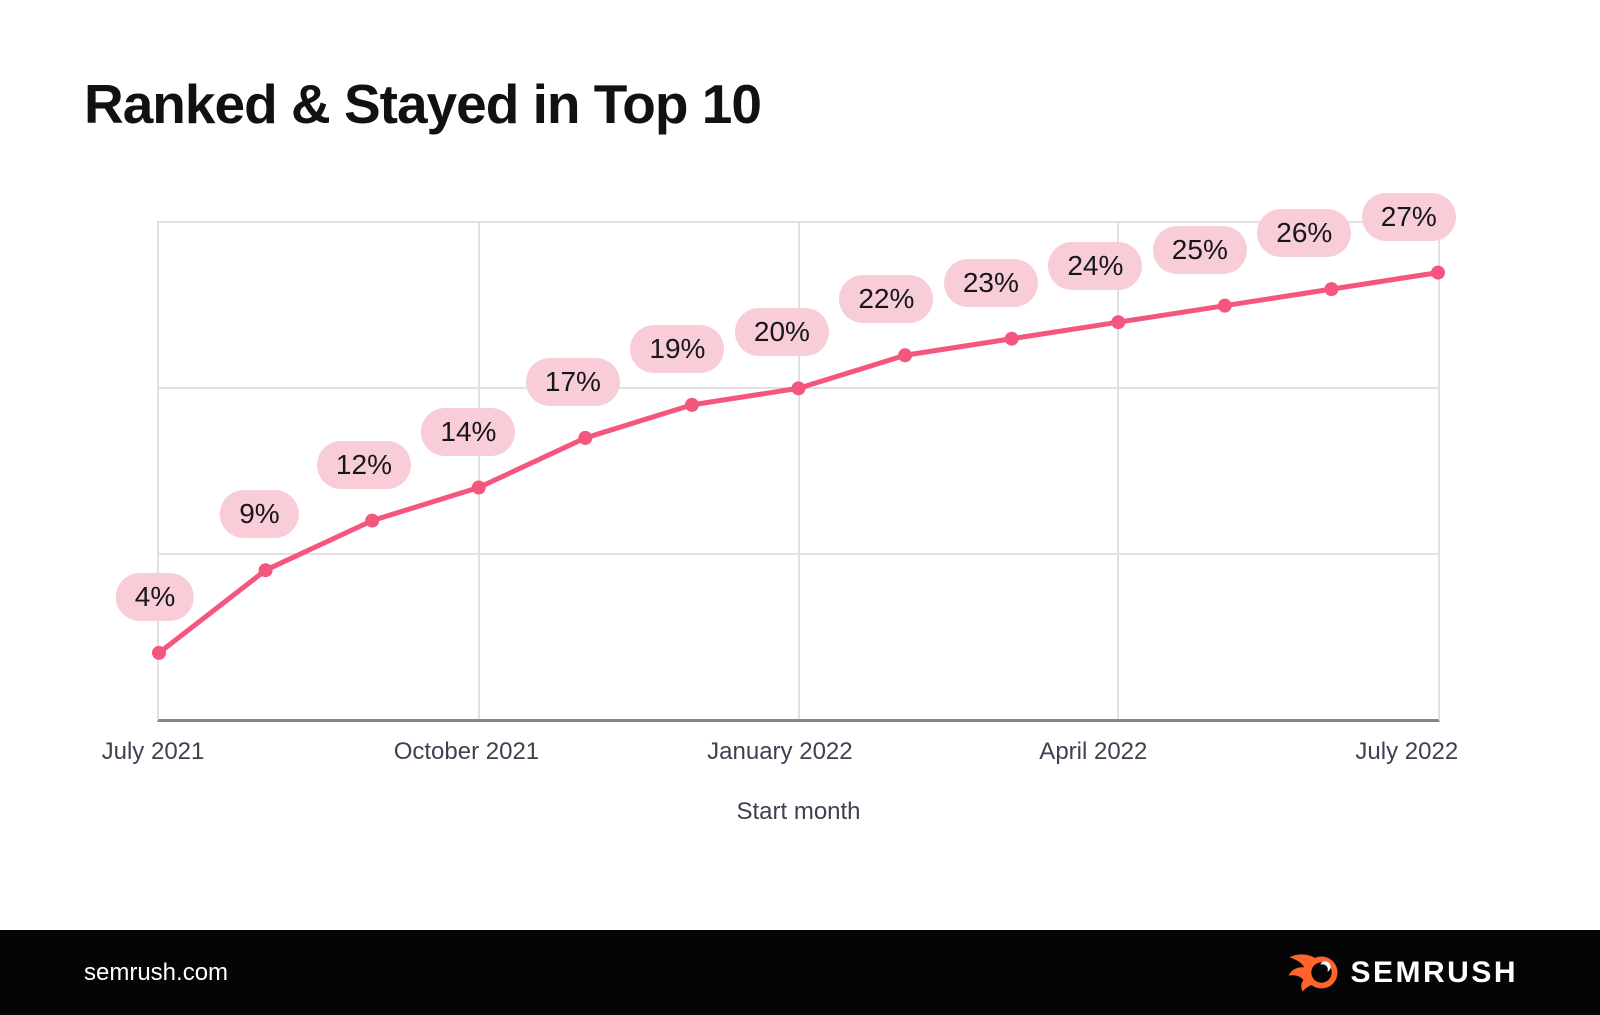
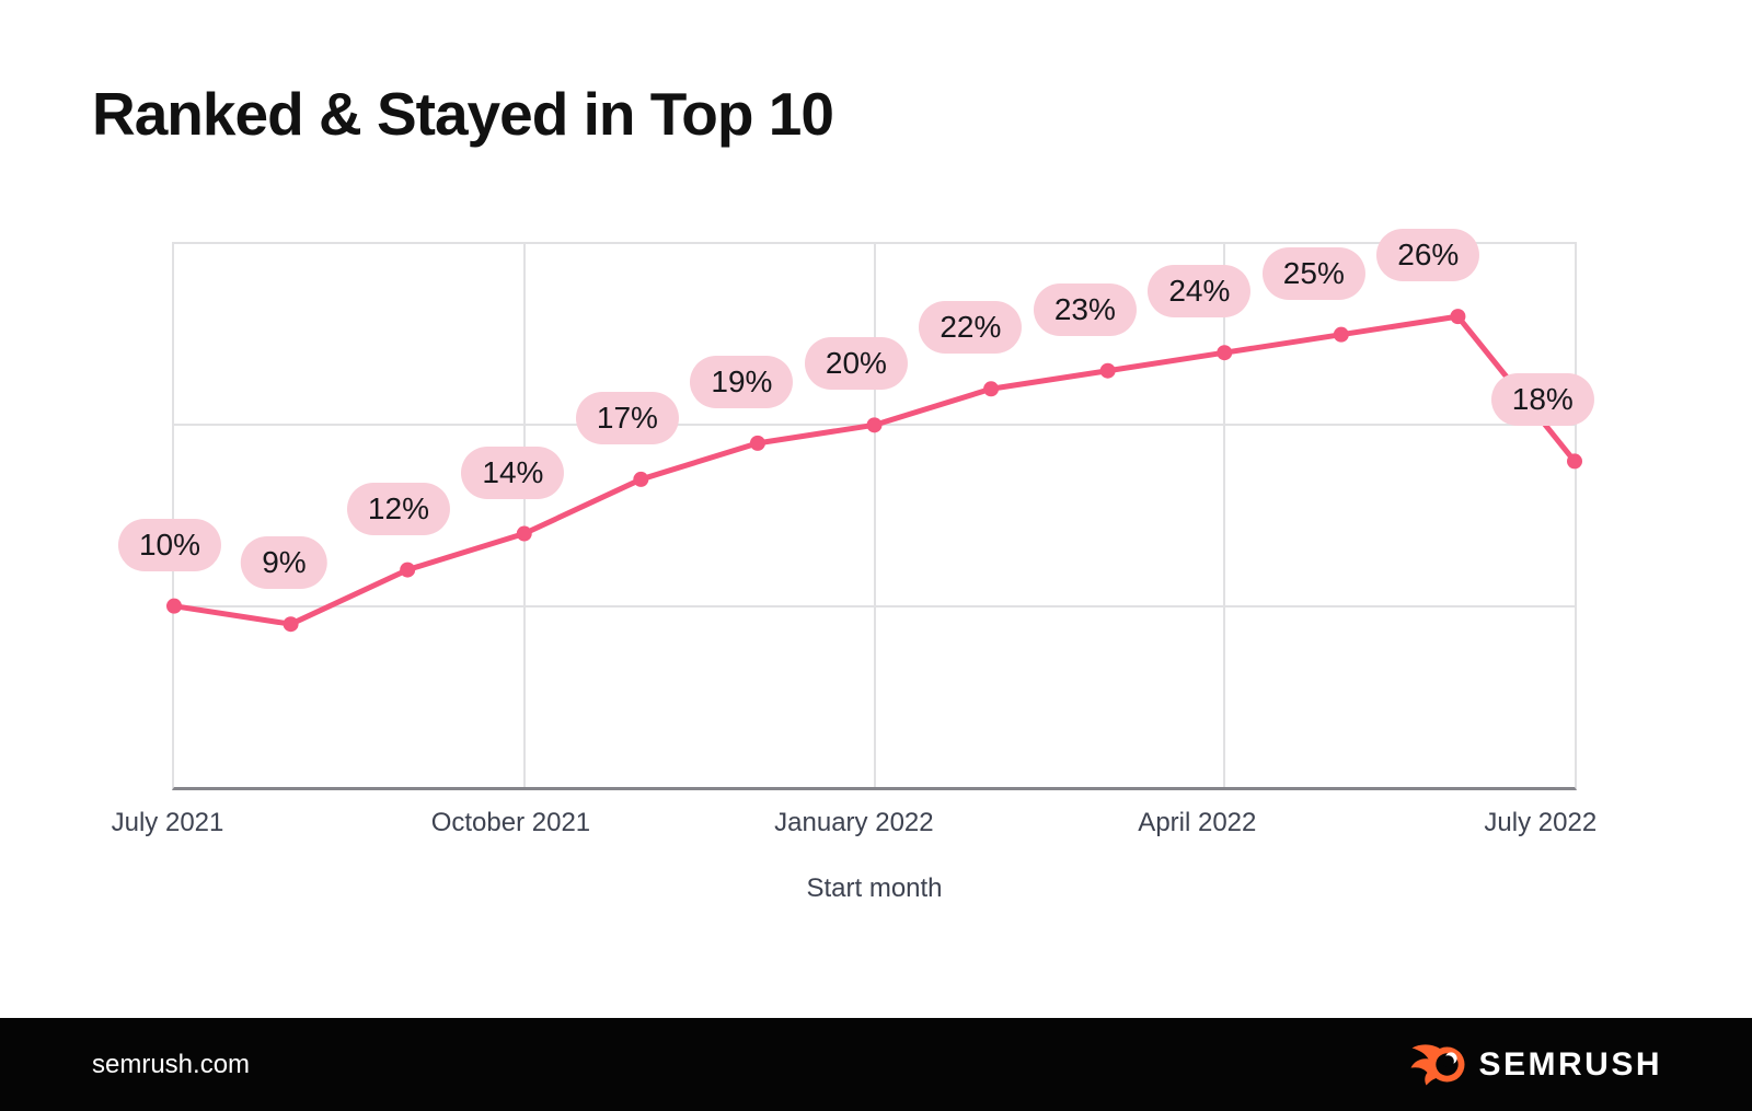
July 2021: 4% -> 10%
July 2022: 27% -> 18%
